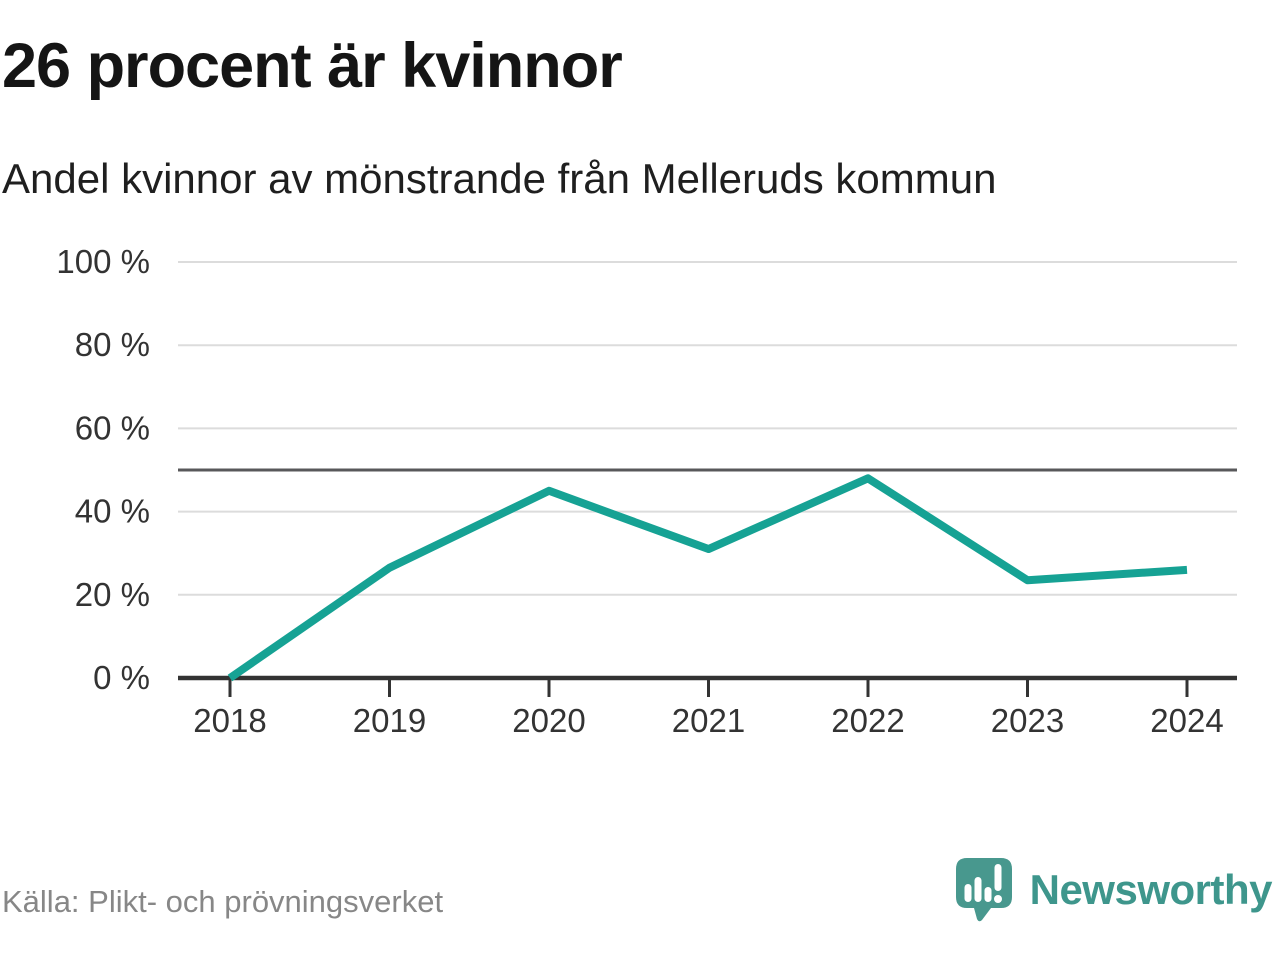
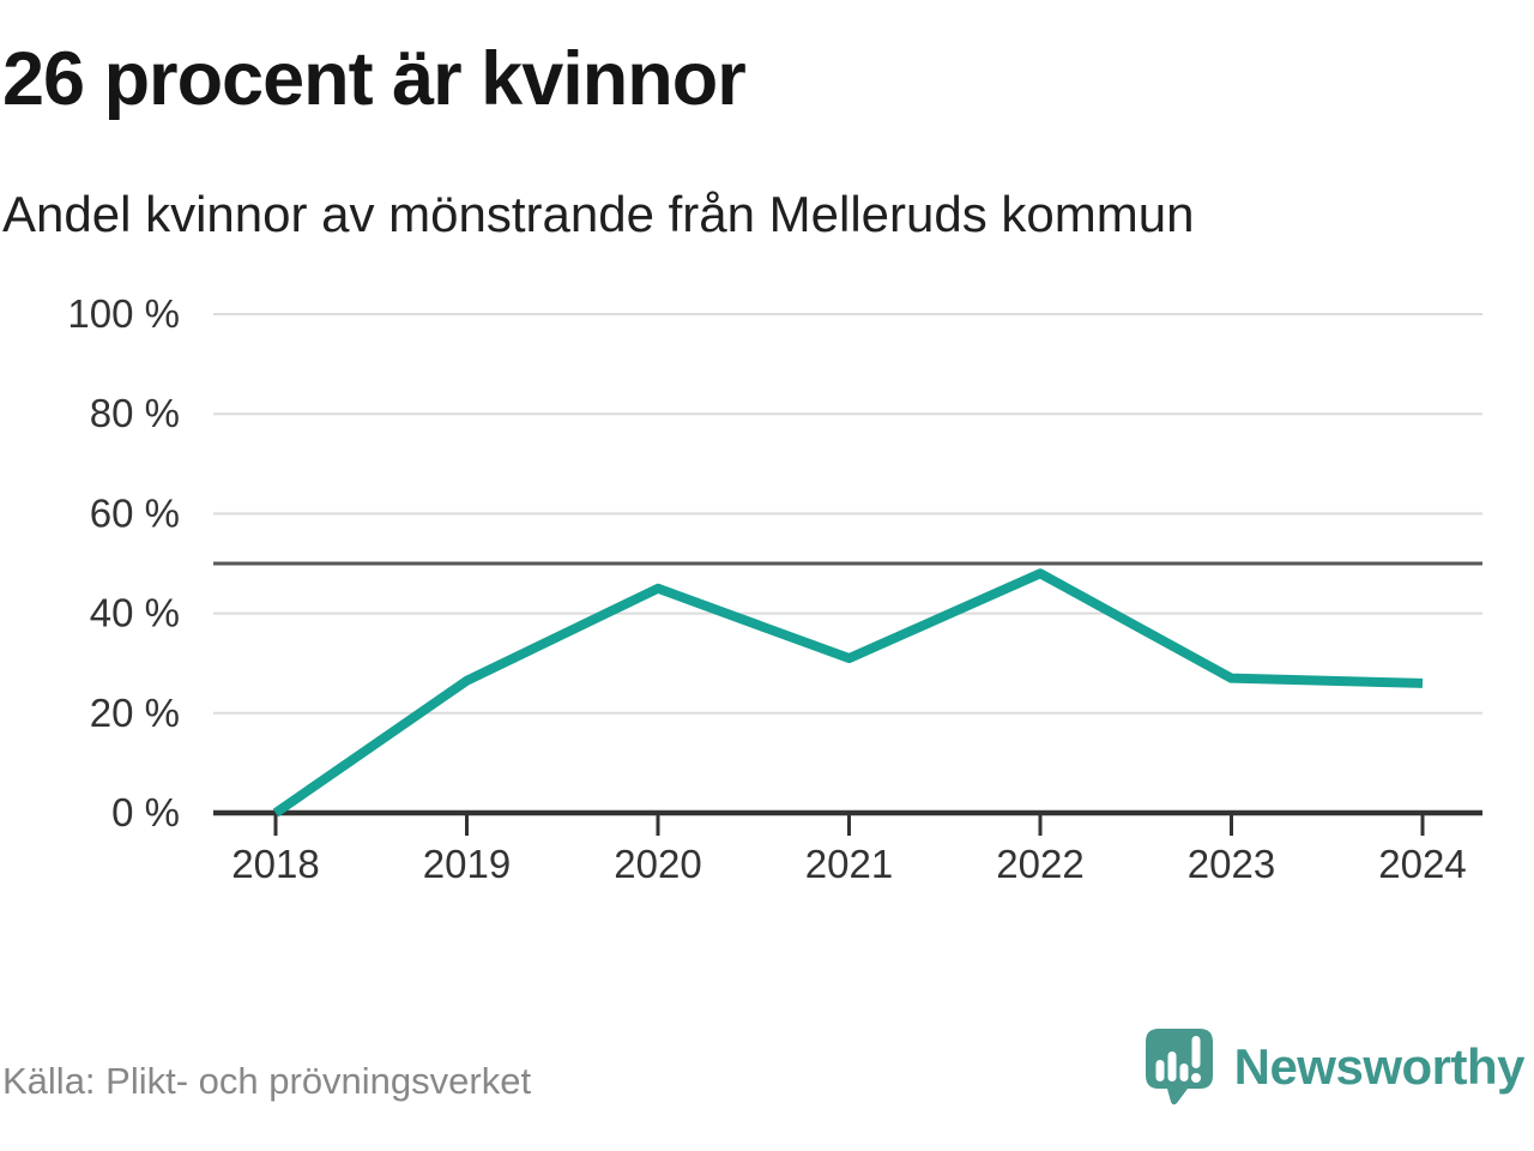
2023: 24% -> 27%
